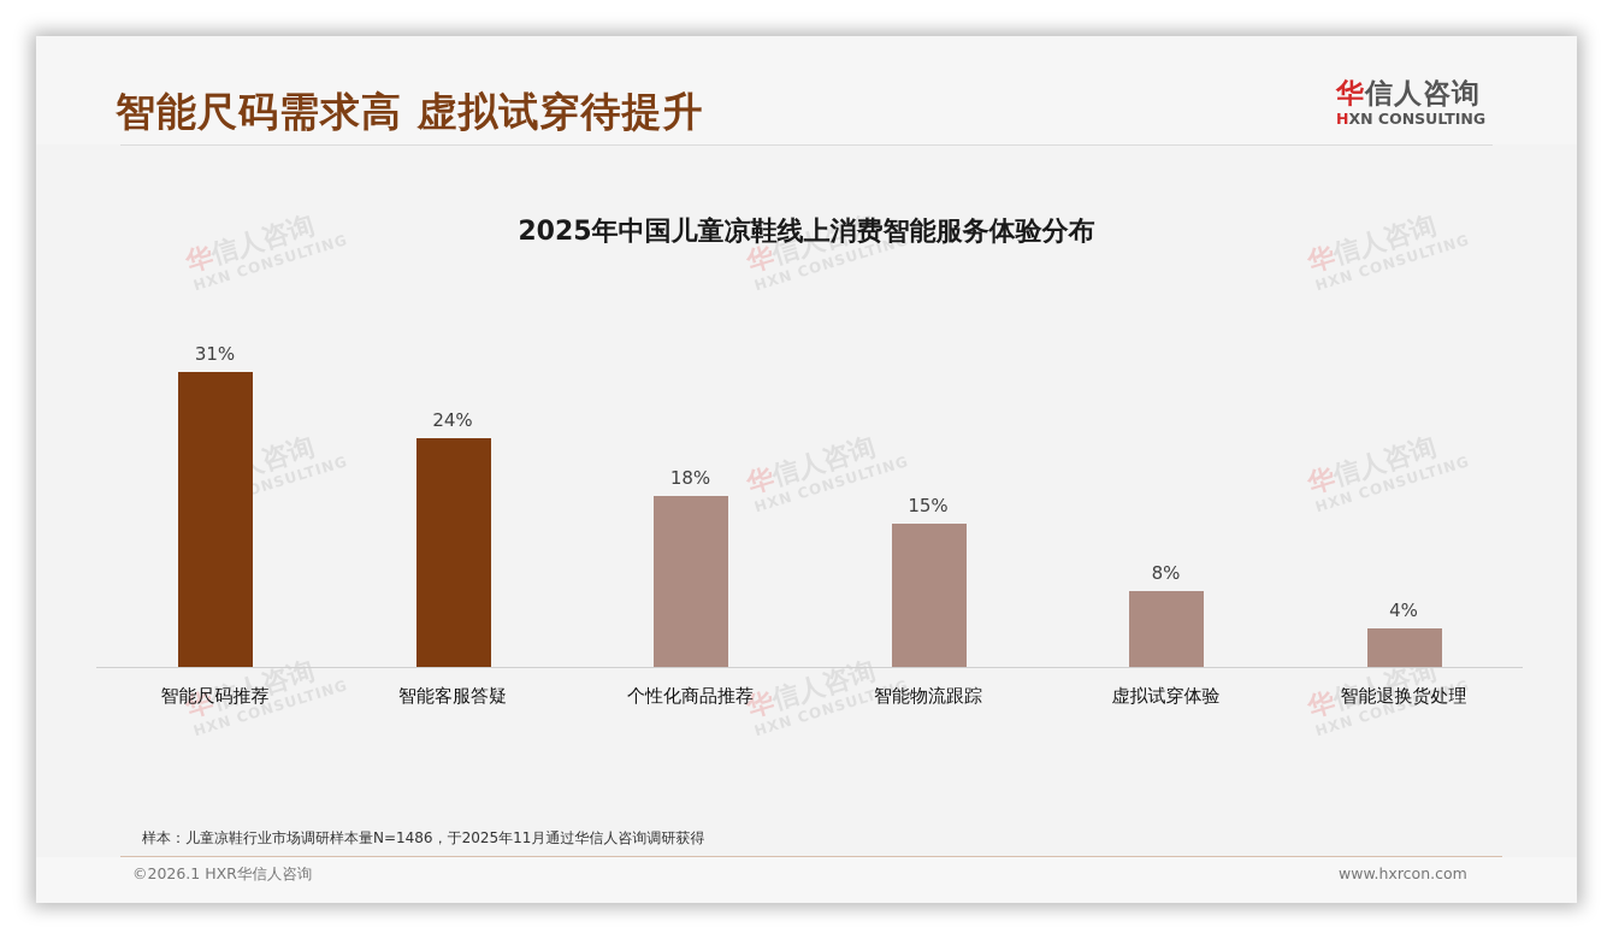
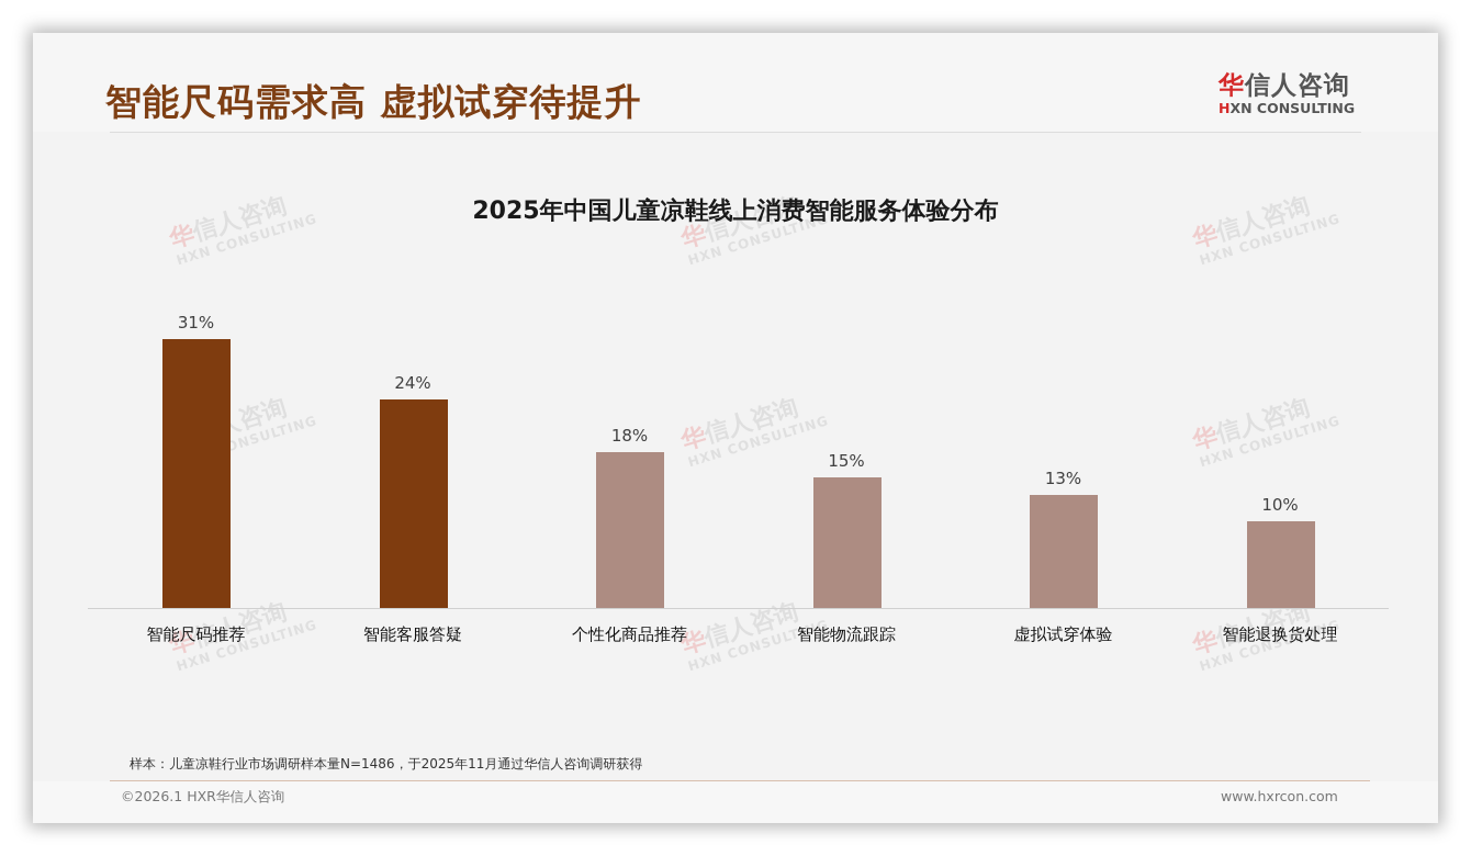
虚拟试穿体验: 8% -> 13%
智能退换货处理: 4% -> 10%
